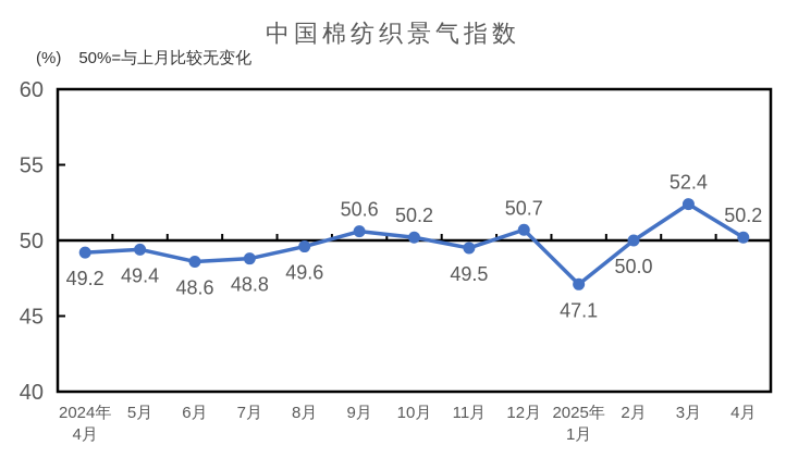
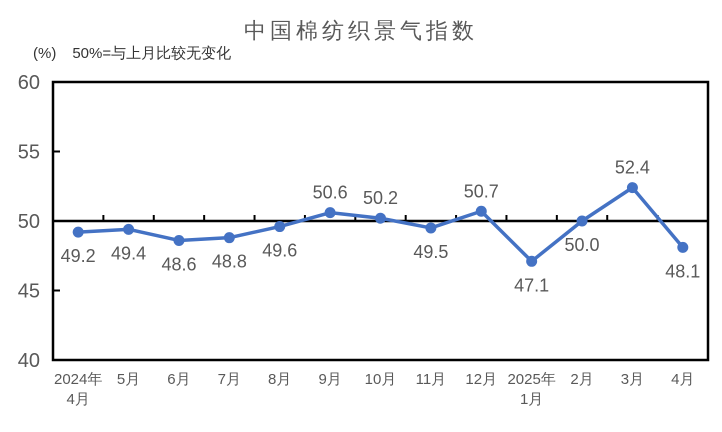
4月: 50.2 -> 48.1
